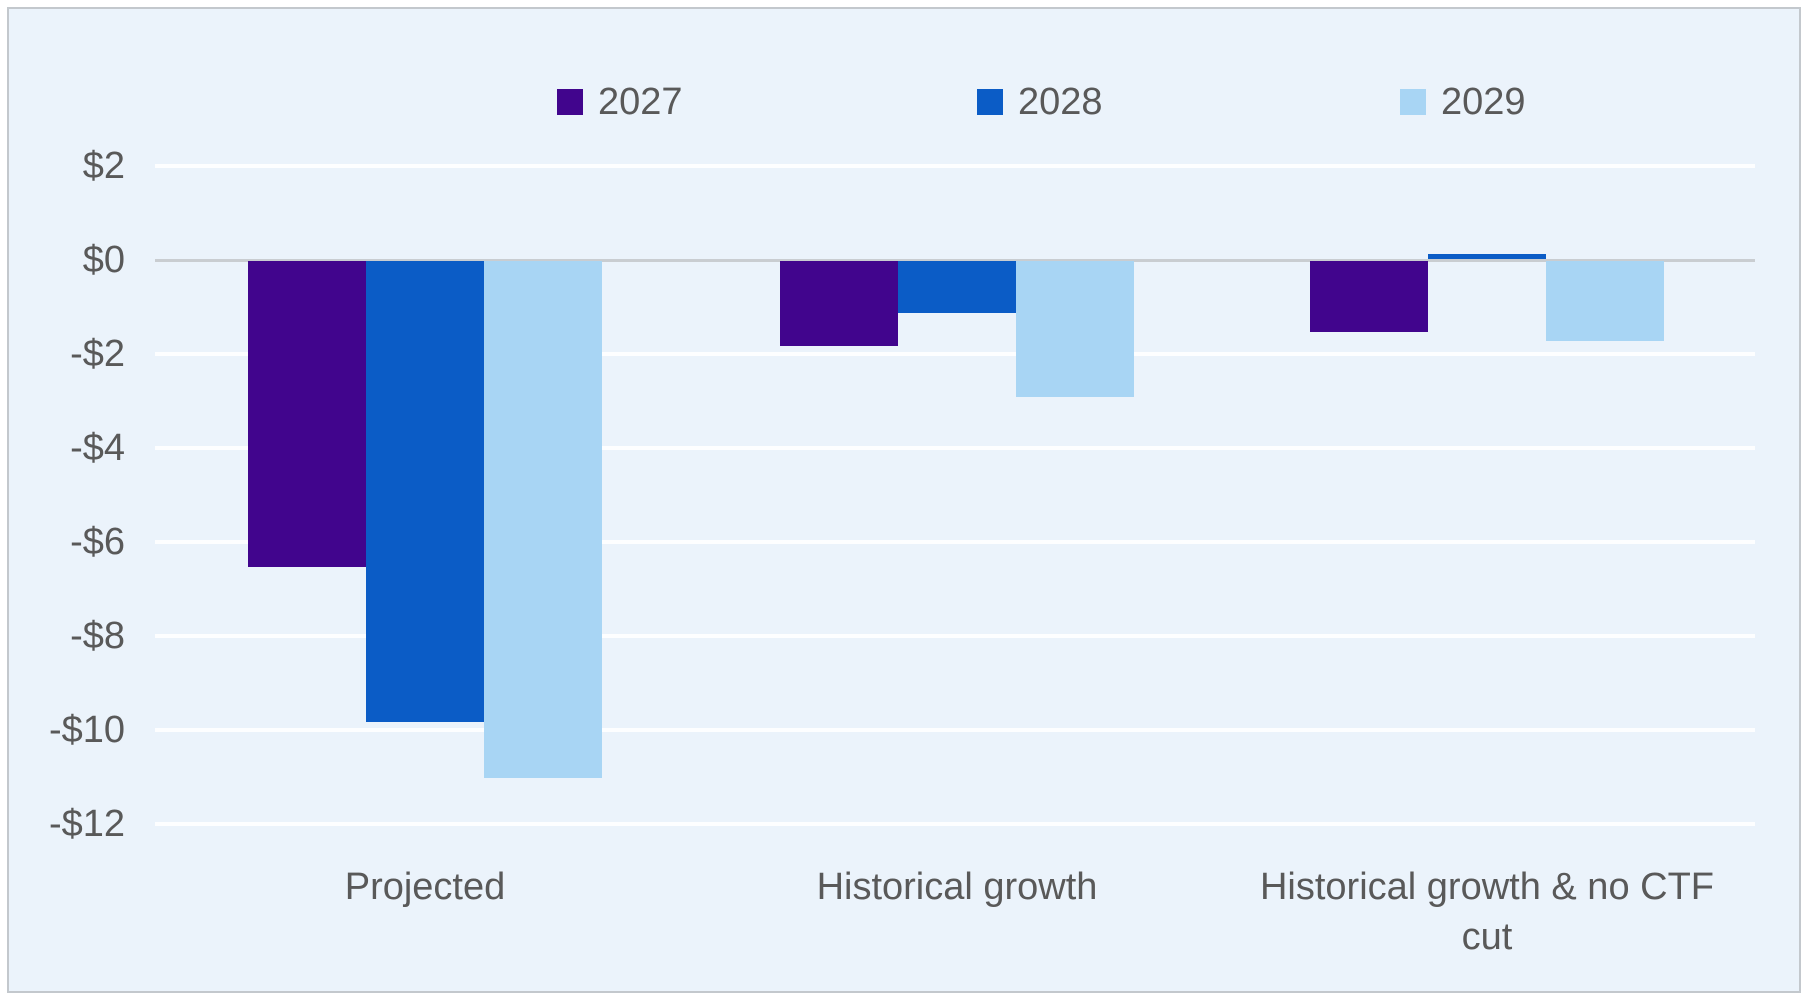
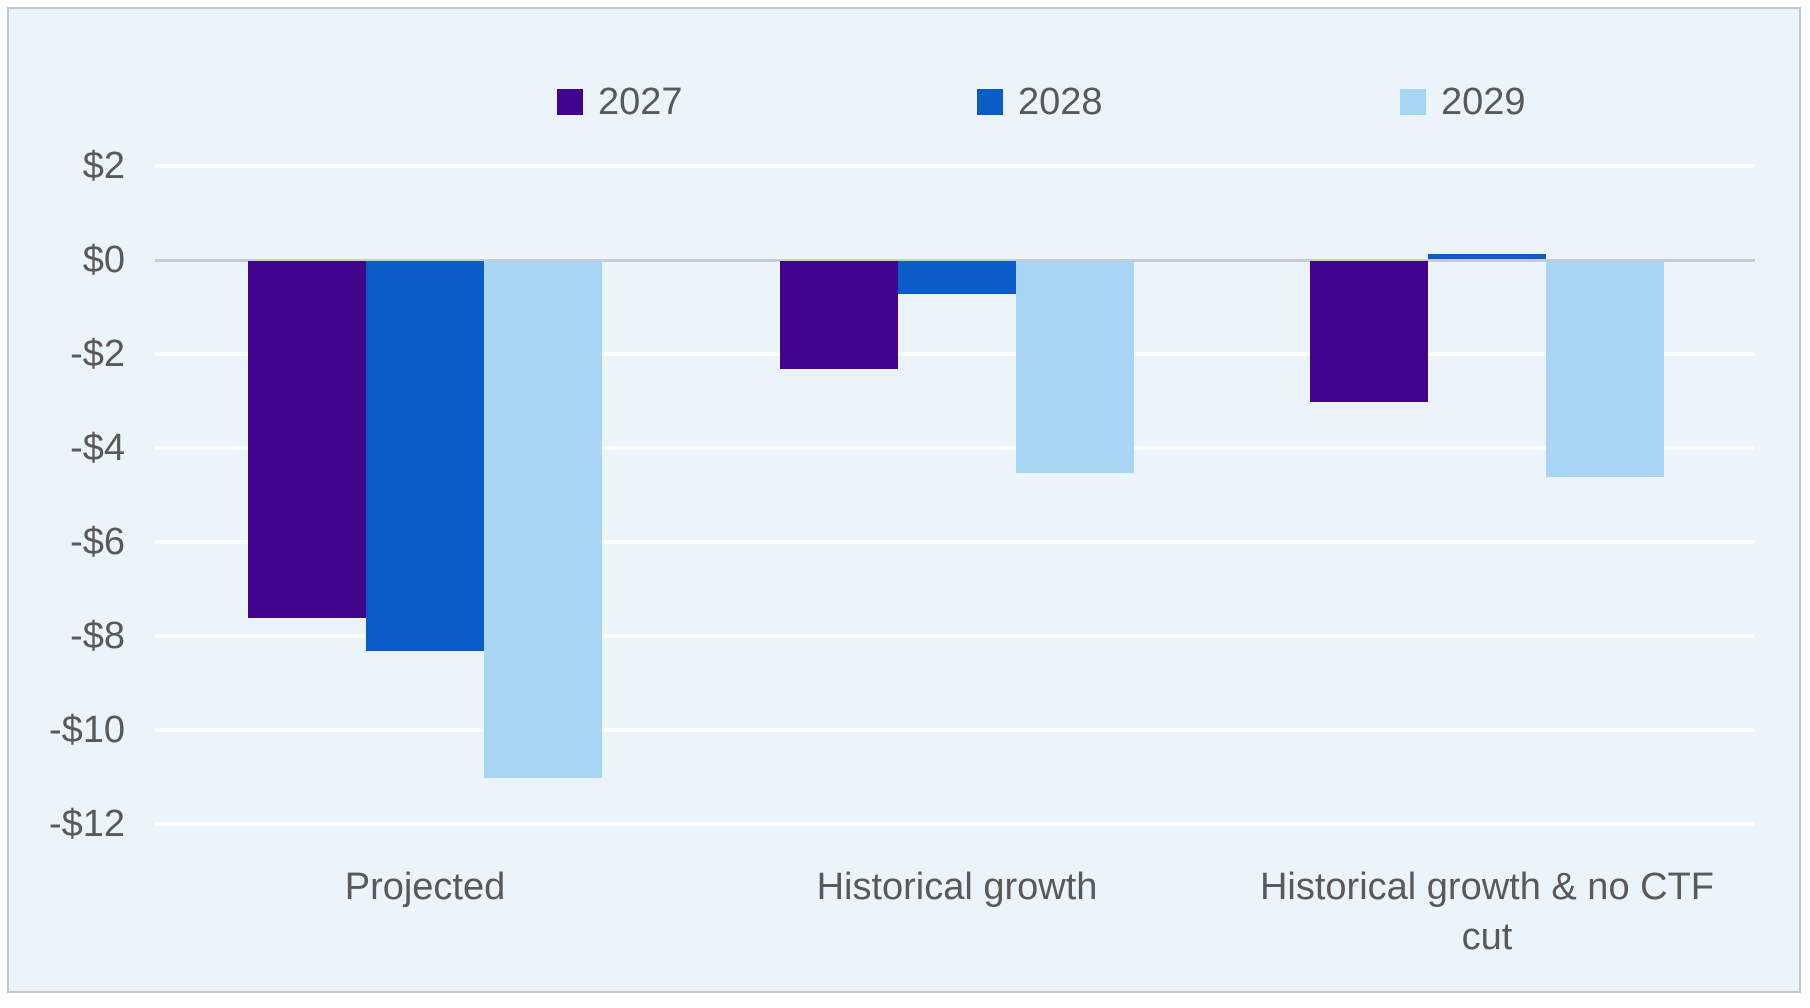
2027/Projected: -$6.5 -> -$7.6
2028/Projected: -$9.8 -> -$8.3
2027/Historical growth: -$1.8 -> -$2.3
2028/Historical growth: -$1.1 -> -$0.7
2029/Historical growth: -$2.9 -> -$4.5
2027/Historical growth & no CTF cut: -$1.5 -> -$3.0
2029/Historical growth & no CTF cut: -$1.7 -> -$4.6
